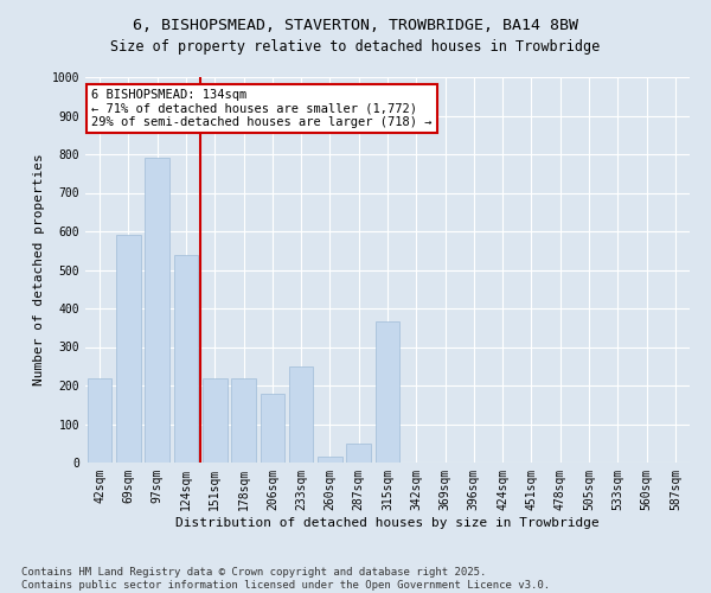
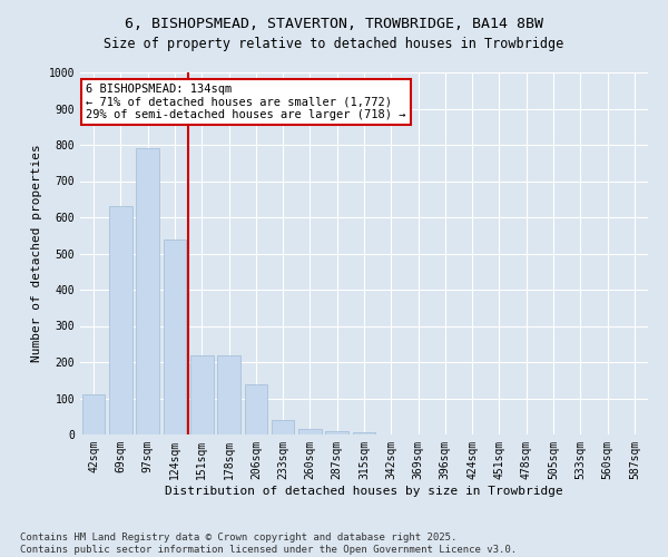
42sqm: 220 -> 110
69sqm: 590 -> 630
206sqm: 180 -> 140
233sqm: 250 -> 40
287sqm: 50 -> 10
315sqm: 365 -> 5
